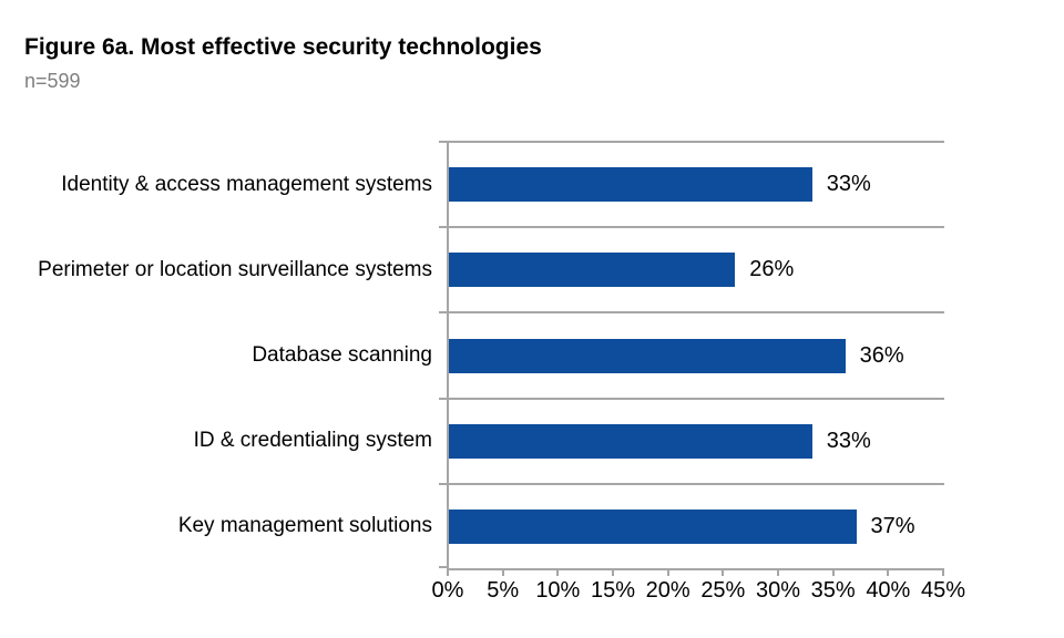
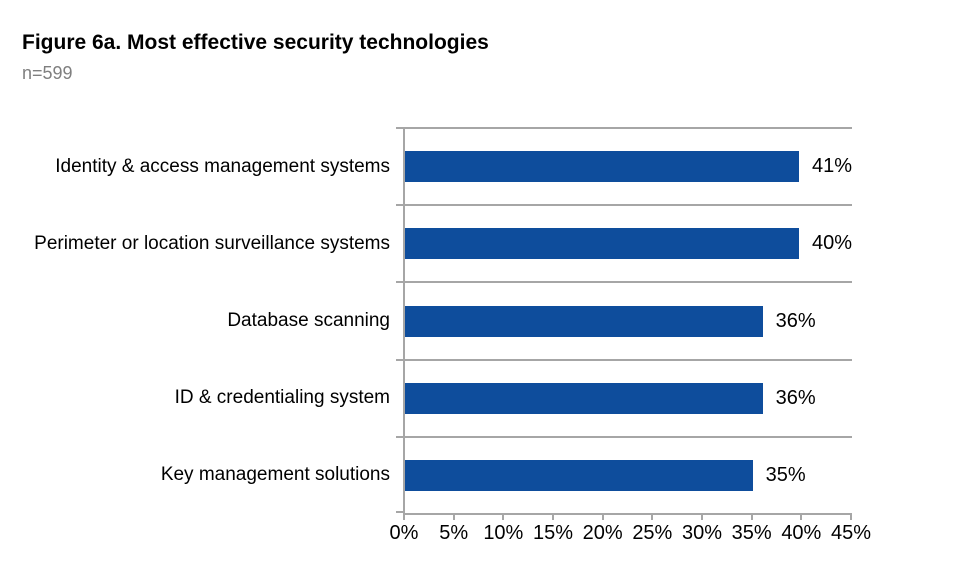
Identity & access management systems: 33% -> 41%
Perimeter or location surveillance systems: 26% -> 40%
ID & credentialing system: 33% -> 36%
Key management solutions: 37% -> 35%
